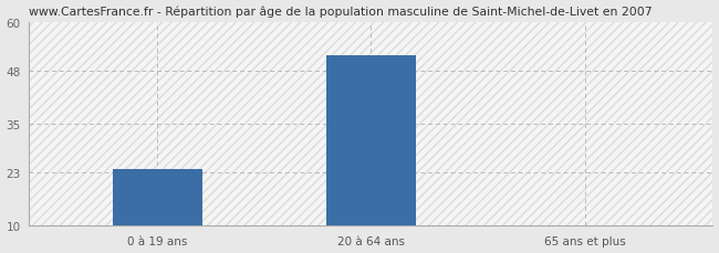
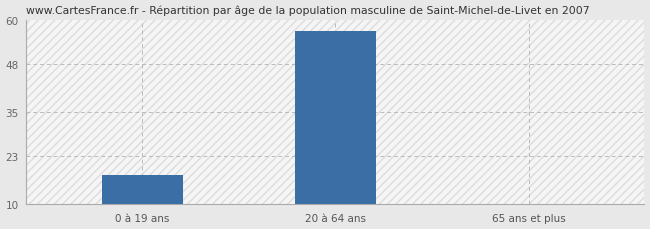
0 à 19 ans: 24 -> 18
20 à 64 ans: 52 -> 57
